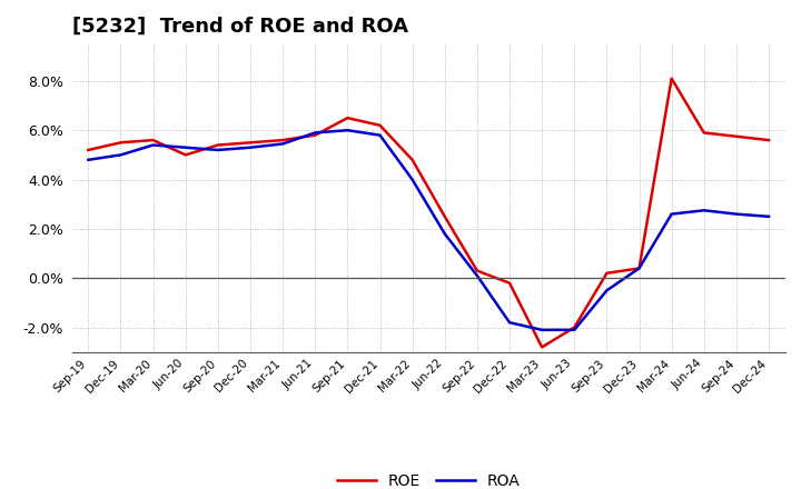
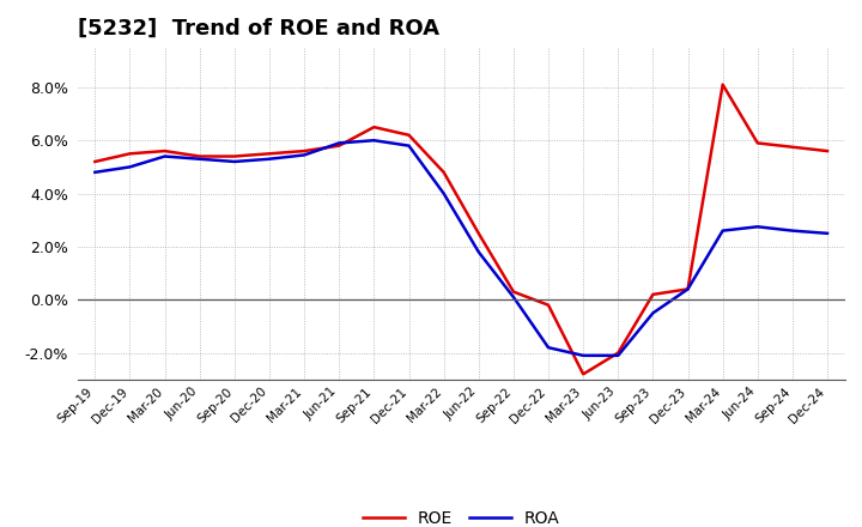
ROE/Jun-20: 5.00% -> 5.40%
